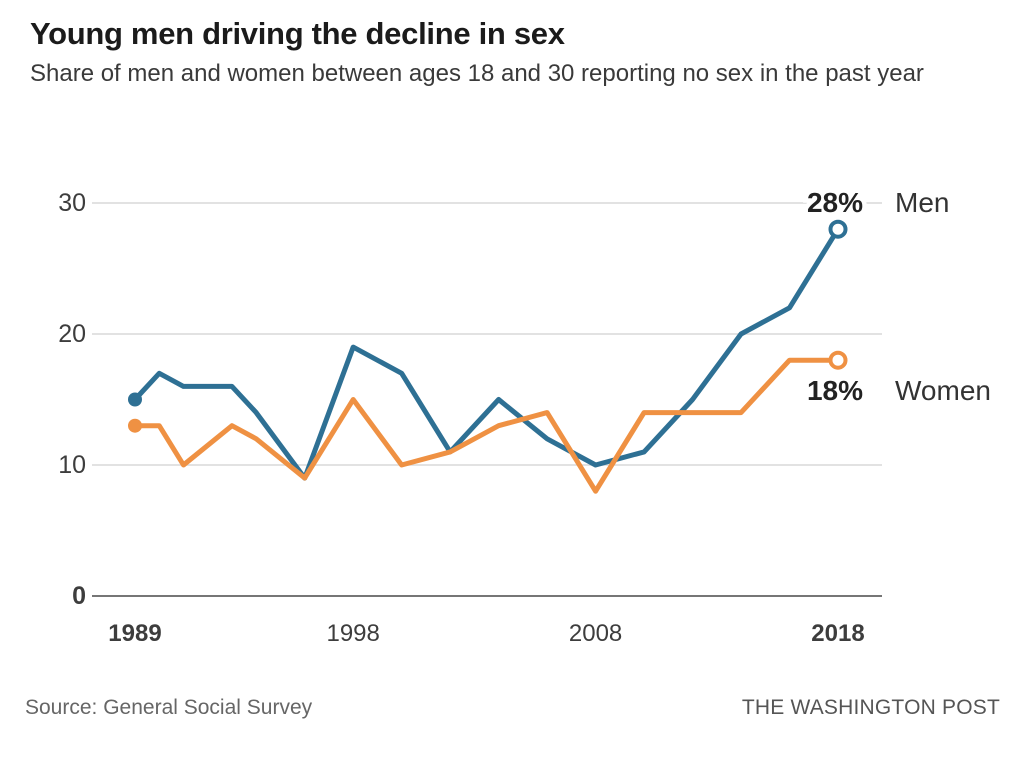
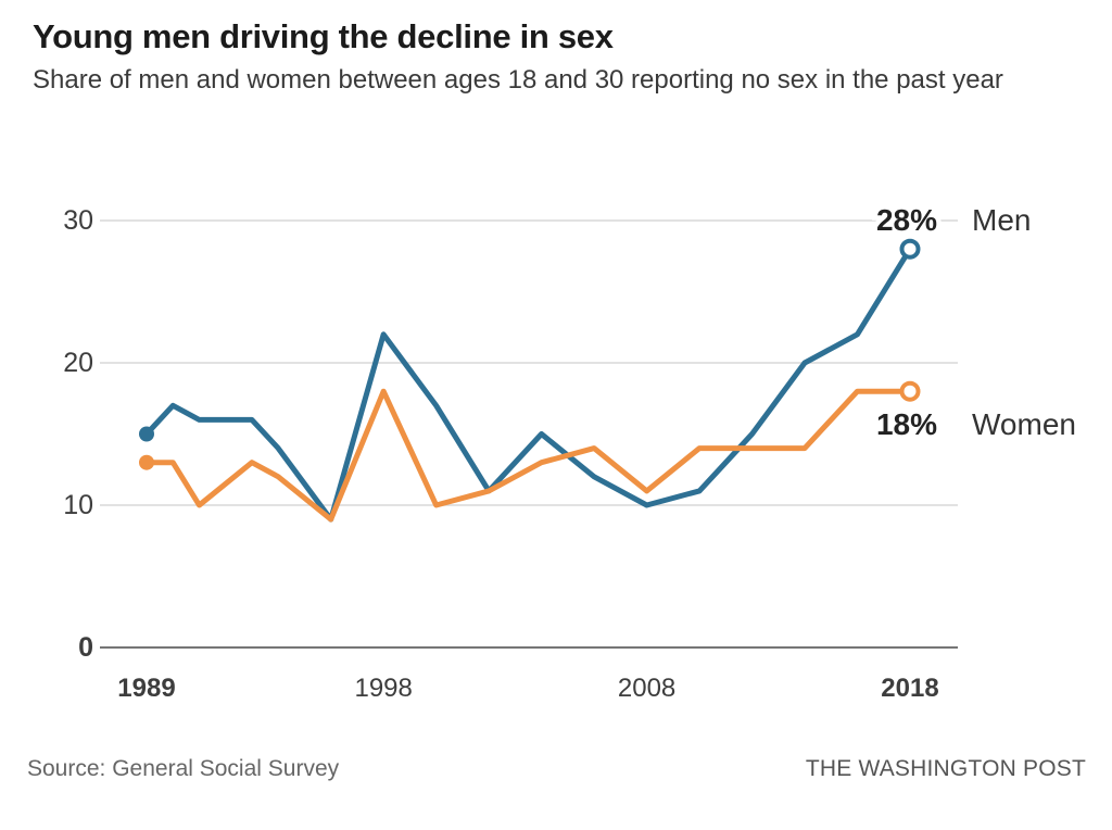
Men/1998: 19 -> 22
Women/1998: 15 -> 18
Women/2008: 8 -> 11
